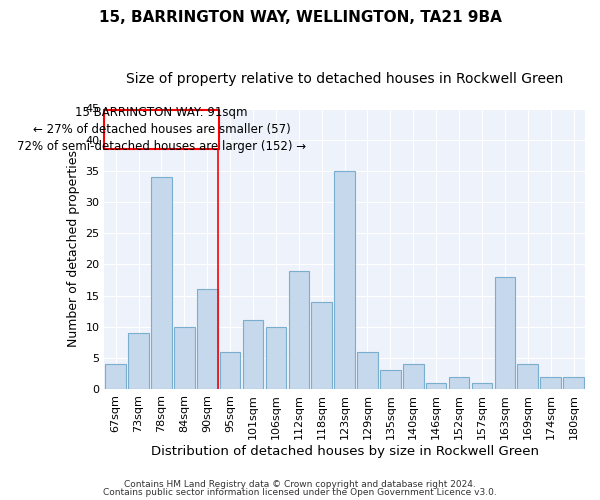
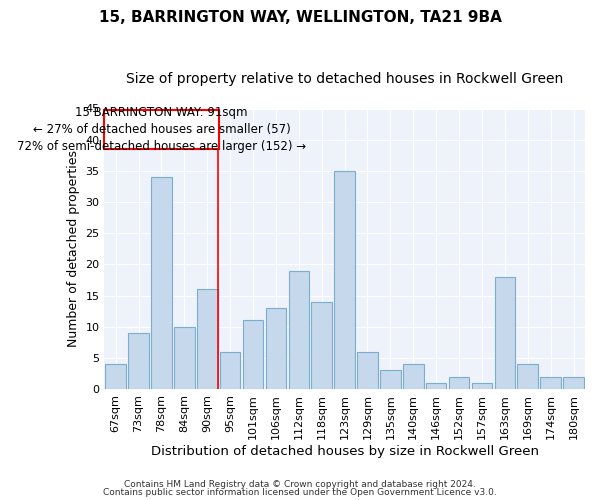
106sqm: 10 -> 13
